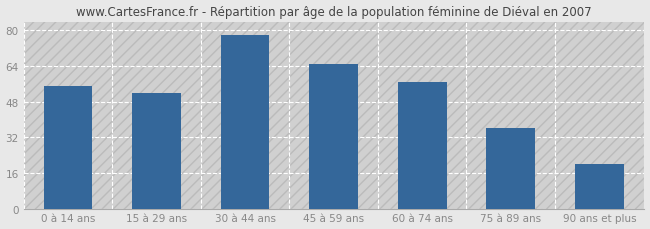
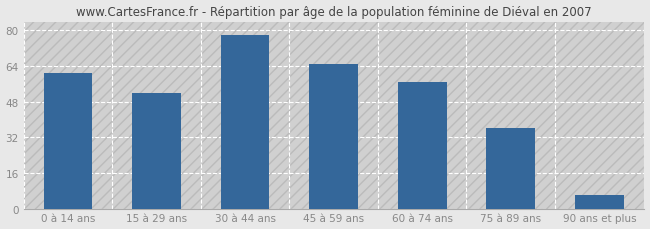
0 à 14 ans: 55 -> 61
90 ans et plus: 20 -> 6
